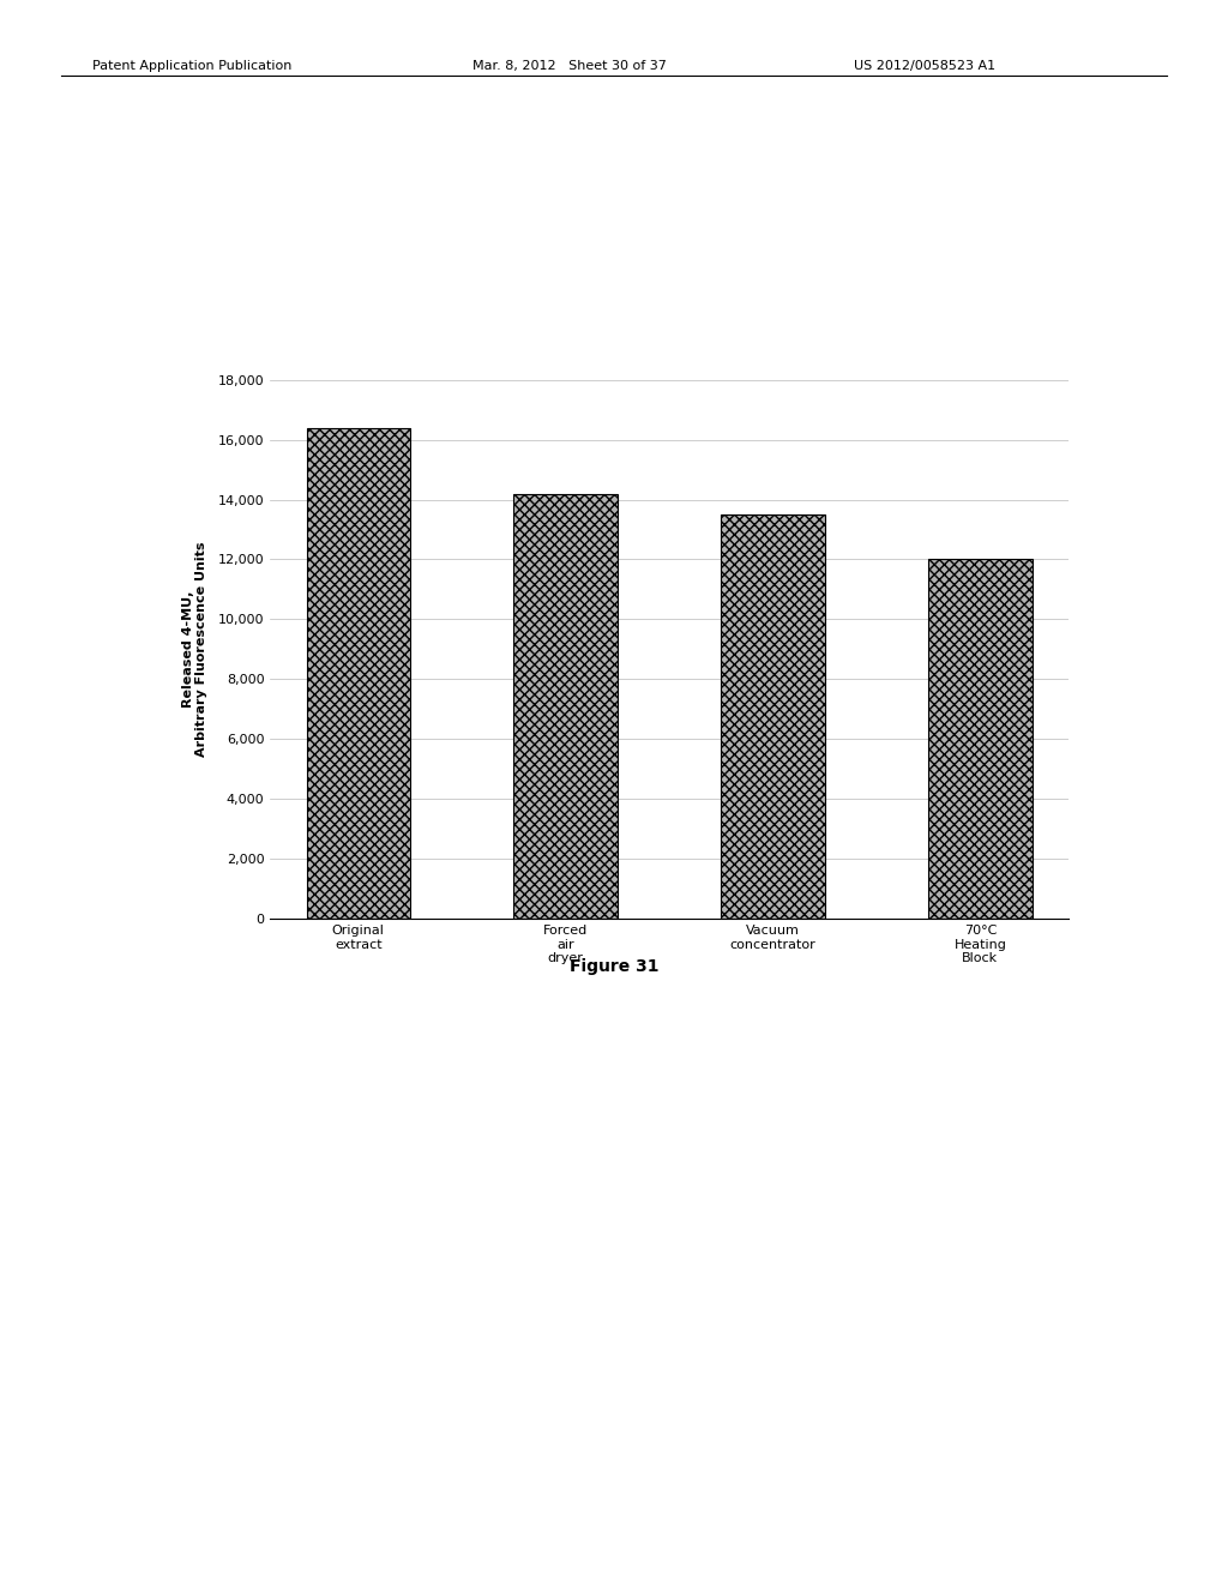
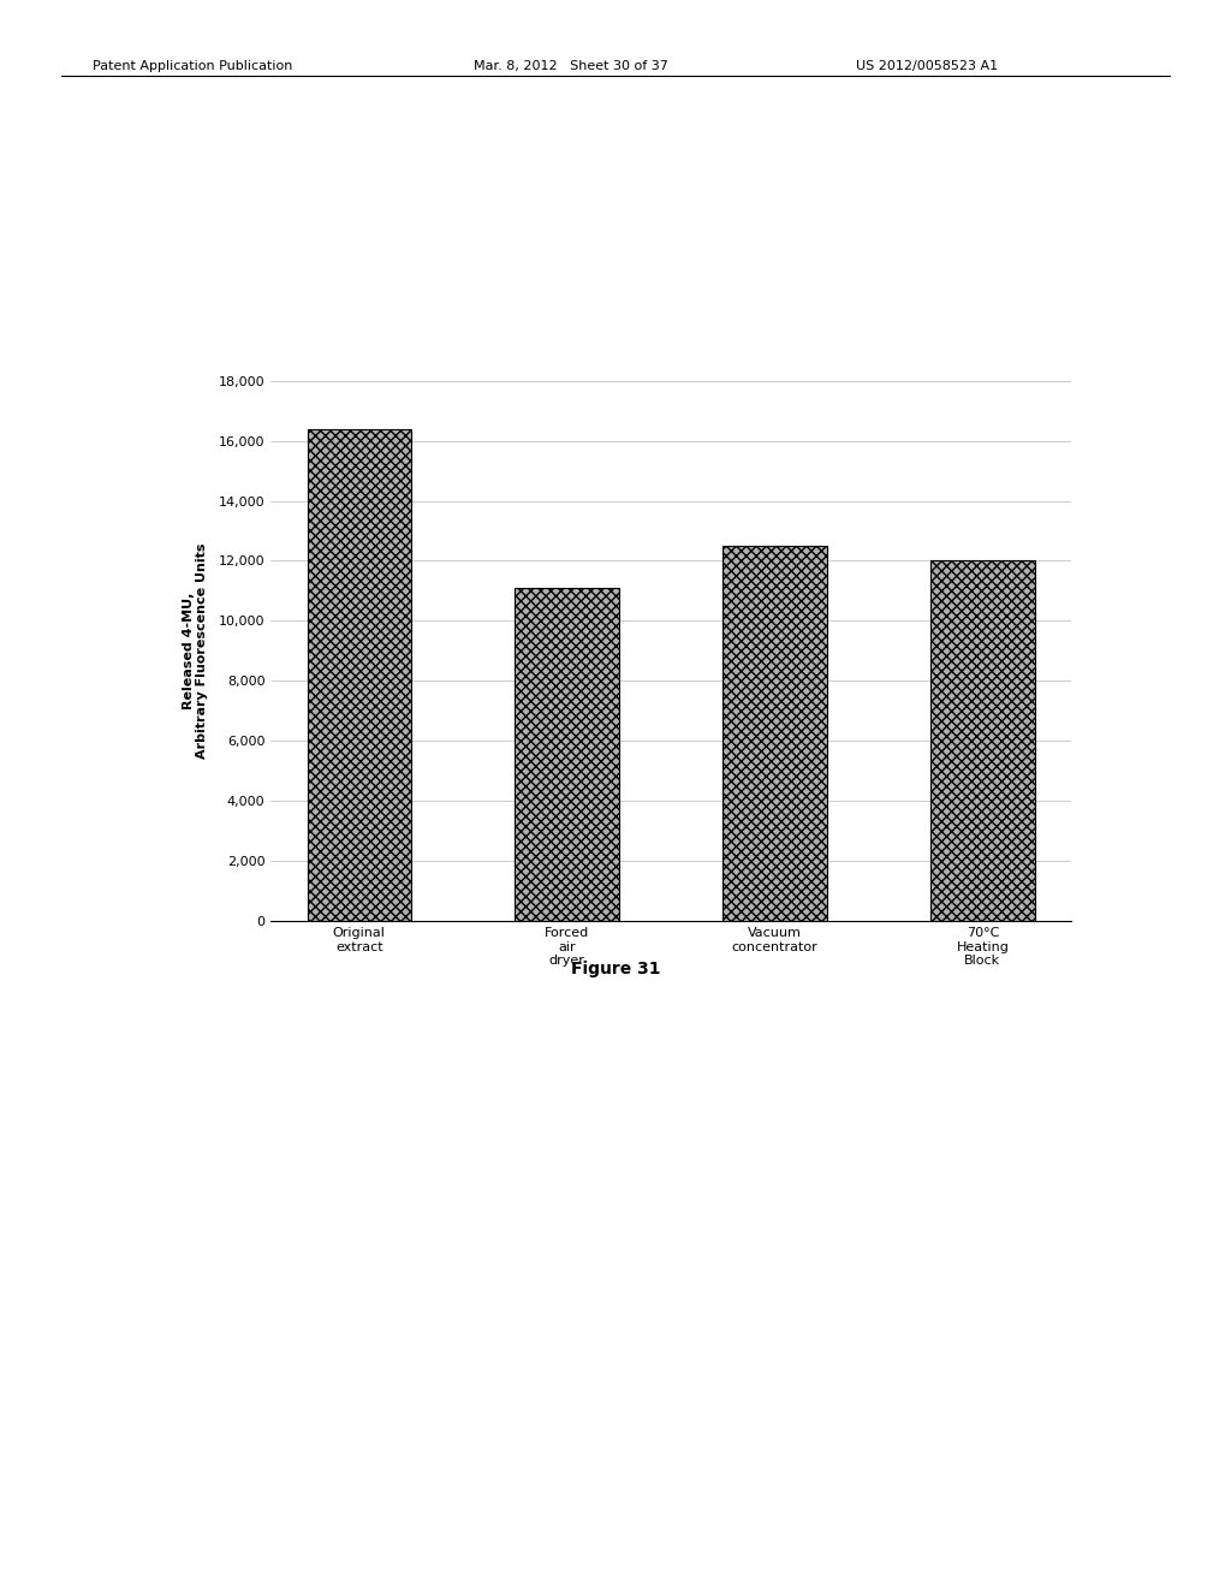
Forced air dryer: 14,200 -> 11,100
Vacuum concentrator: 13,500 -> 12,500
